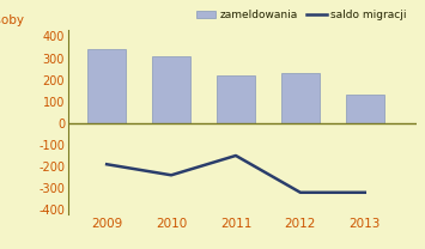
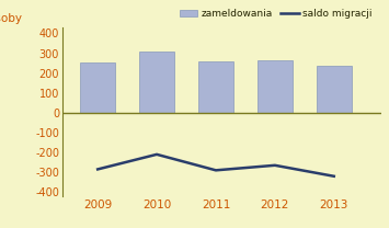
zameldowania/2009: 340 -> 260
saldo migracji/2009: -190 -> -280
saldo migracji/2010: -240 -> -210
zameldowania/2011: 220 -> 260
saldo migracji/2011: -150 -> -290
zameldowania/2012: 230 -> 260
saldo migracji/2012: -320 -> -260
zameldowania/2013: 130 -> 240
